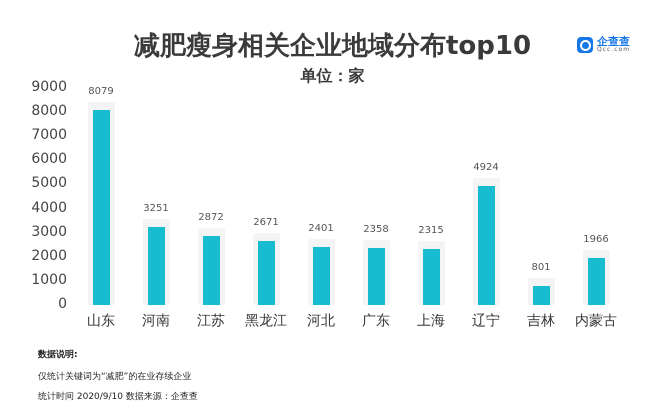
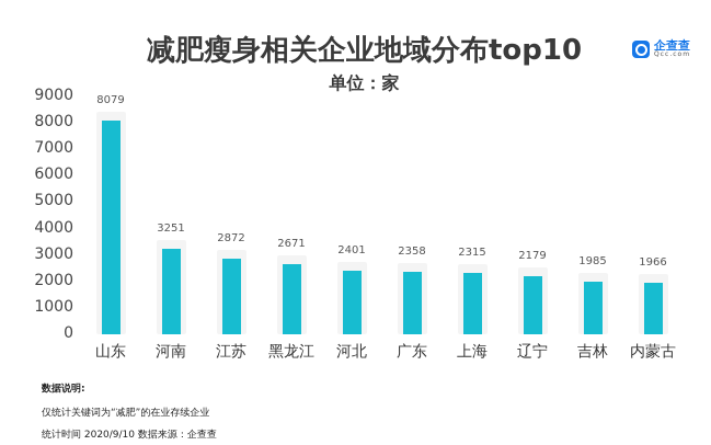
辽宁: 4924 -> 2179
吉林: 801 -> 1985
